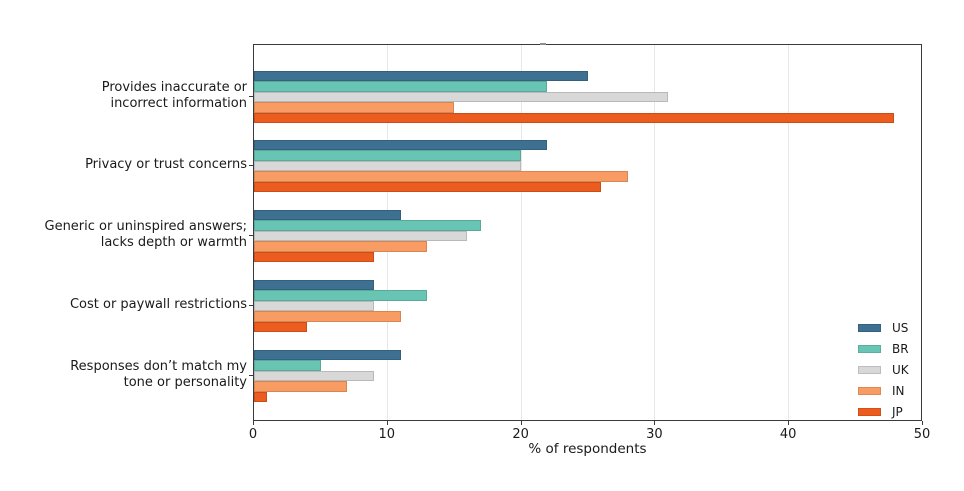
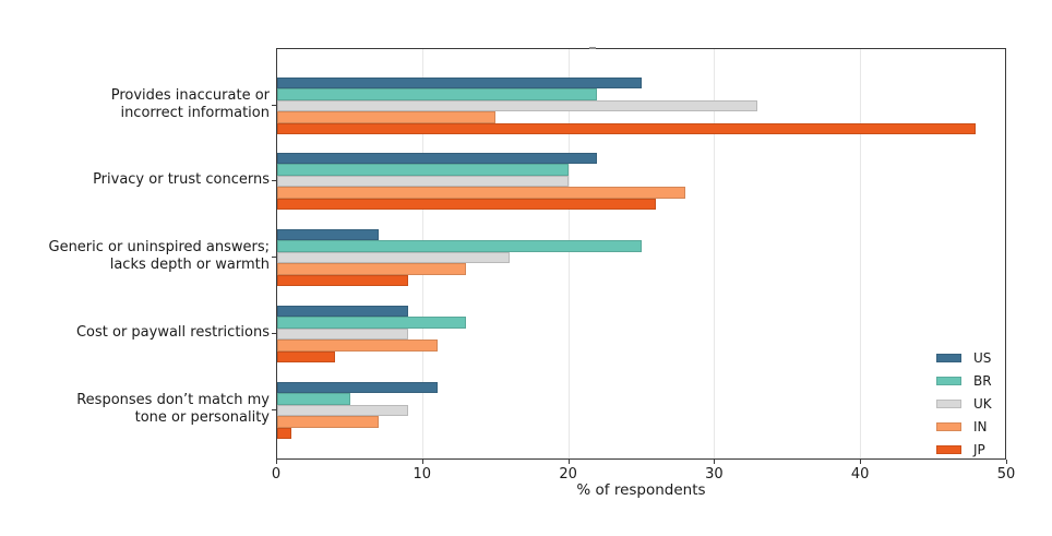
UK/Provides inaccurate or incorrect information: 31 -> 33
US/Generic or uninspired answers; lacks depth or warmth: 11 -> 7
BR/Generic or uninspired answers; lacks depth or warmth: 17 -> 25
